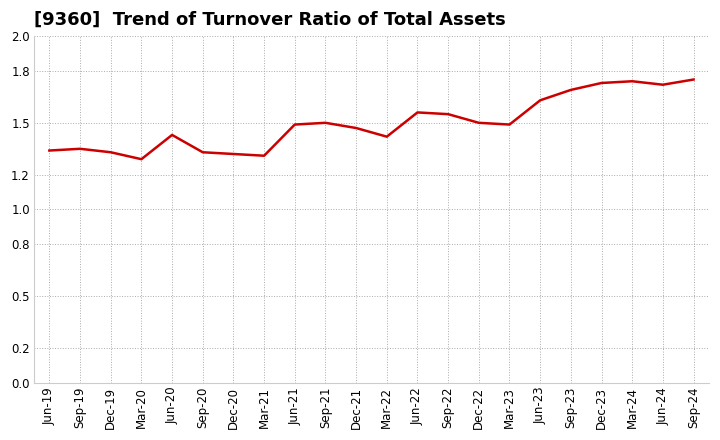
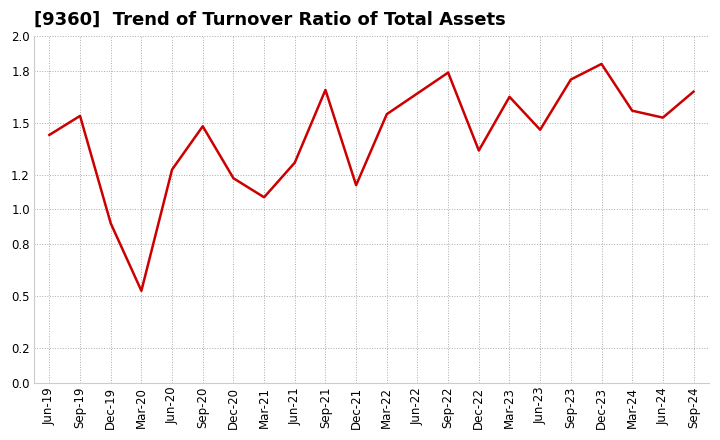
Jun-19: 1.34 -> 1.43
Sep-19: 1.35 -> 1.54
Dec-19: 1.33 -> 0.92
Mar-20: 1.29 -> 0.53
Jun-20: 1.43 -> 1.23
Sep-20: 1.33 -> 1.48
Dec-20: 1.32 -> 1.18
Mar-21: 1.31 -> 1.07
Jun-21: 1.49 -> 1.27
Sep-21: 1.50 -> 1.69
Dec-21: 1.47 -> 1.14
Mar-22: 1.42 -> 1.55
Jun-22: 1.56 -> 1.67
Sep-22: 1.55 -> 1.79
Dec-22: 1.50 -> 1.34
Mar-23: 1.49 -> 1.65
Jun-23: 1.63 -> 1.46
Sep-23: 1.69 -> 1.75
Dec-23: 1.73 -> 1.84
Mar-24: 1.74 -> 1.57
Jun-24: 1.72 -> 1.53
Sep-24: 1.75 -> 1.68
